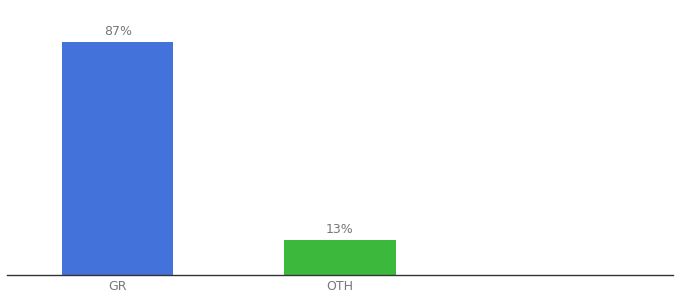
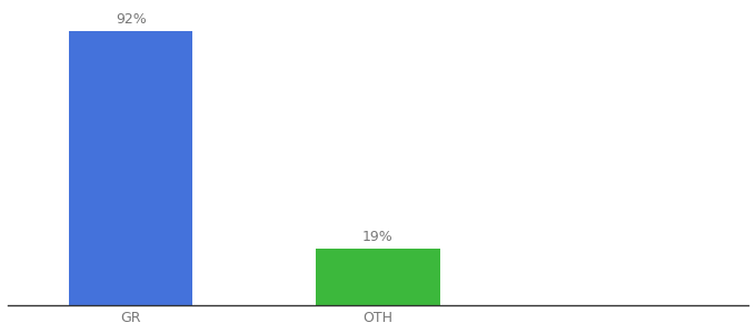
GR: 87% -> 92%
OTH: 13% -> 19%
